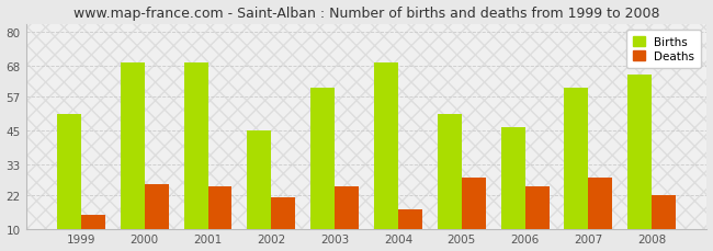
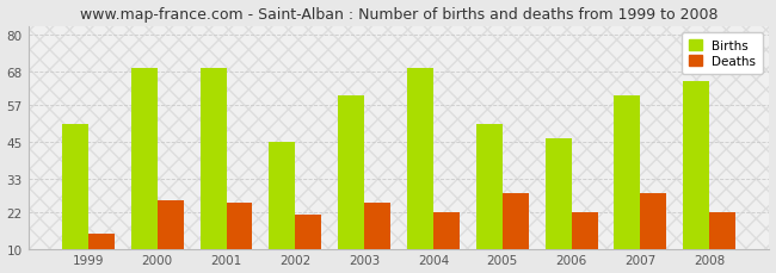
Deaths/2004: 17 -> 22
Deaths/2006: 25 -> 22
